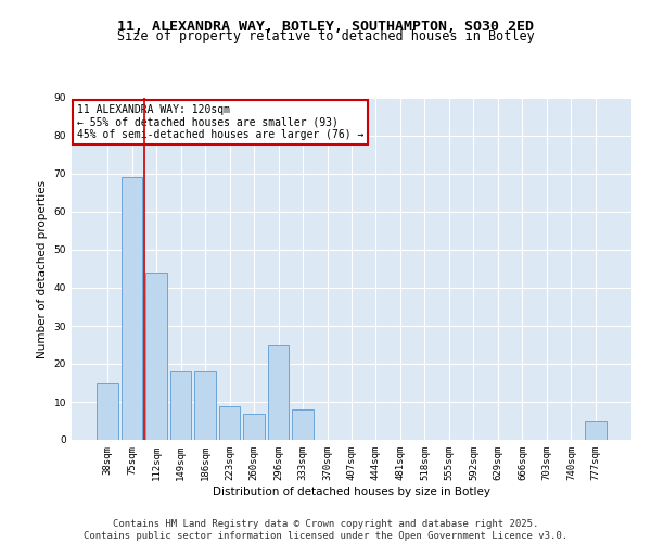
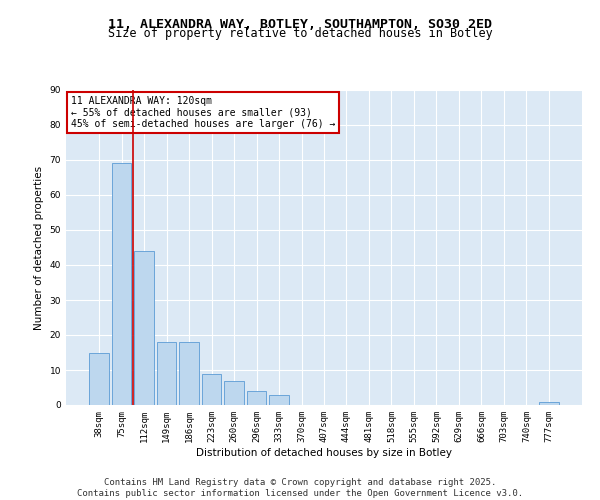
296sqm: 25 -> 4
333sqm: 8 -> 3
777sqm: 5 -> 1
